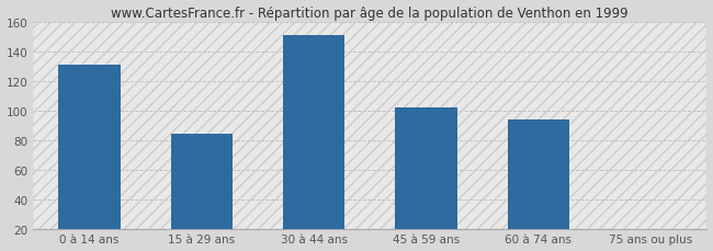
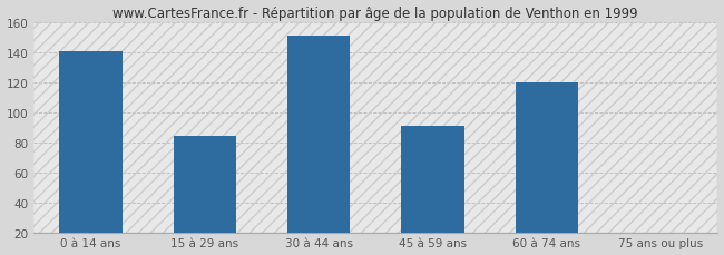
0 à 14 ans: 131 -> 141
45 à 59 ans: 102 -> 91
60 à 74 ans: 94 -> 120
